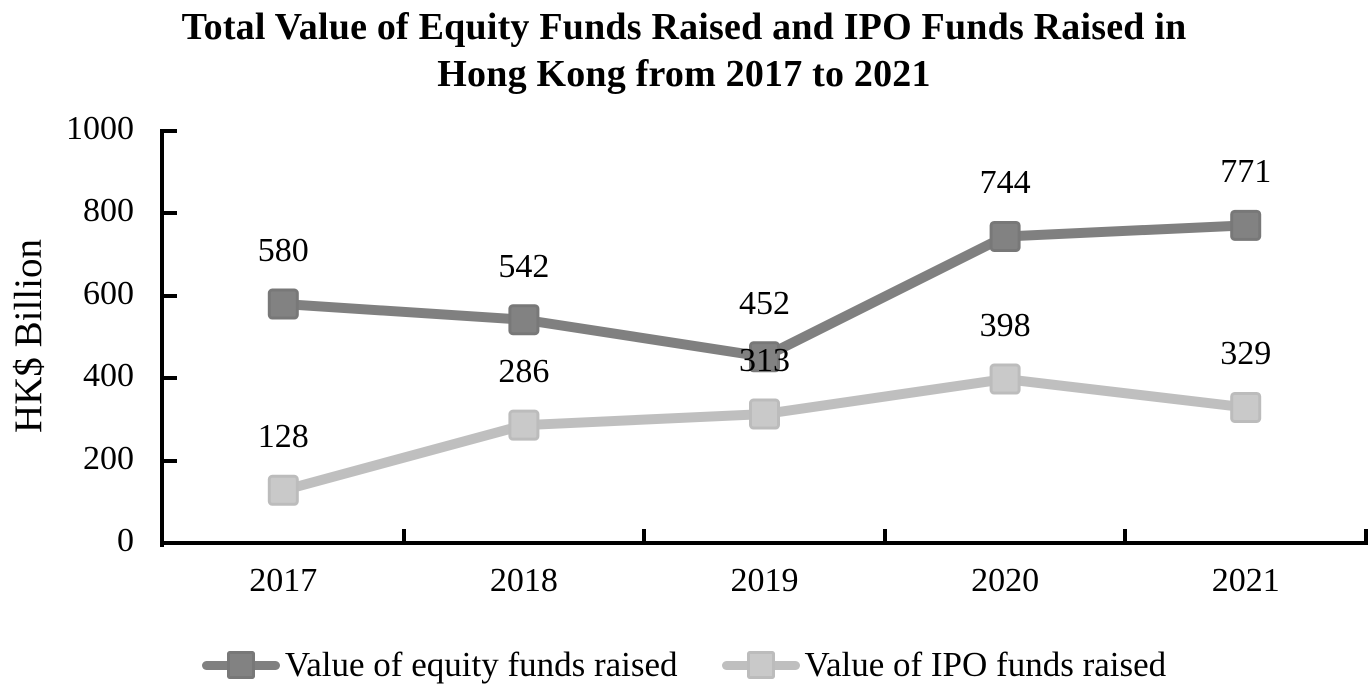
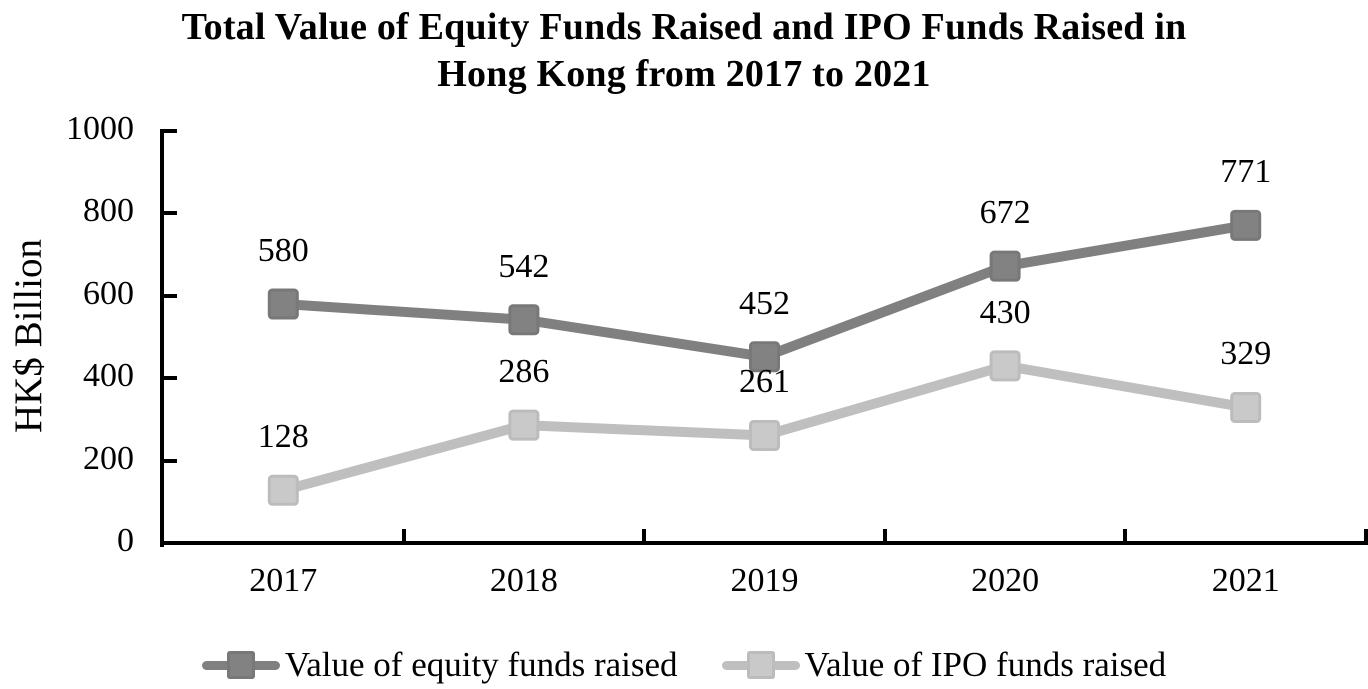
Value of IPO funds raised/2019: 313 -> 261
Value of equity funds raised/2020: 744 -> 672
Value of IPO funds raised/2020: 398 -> 430
